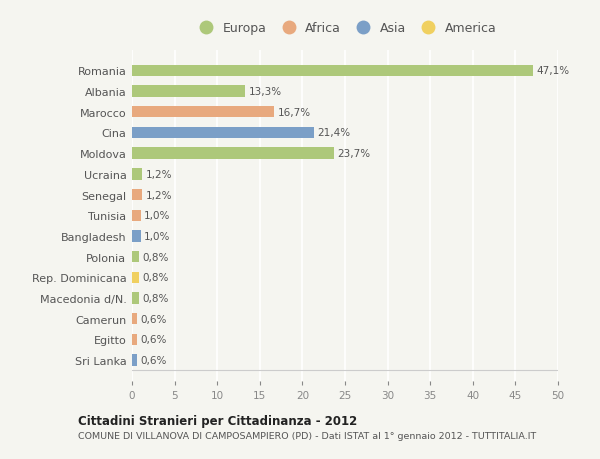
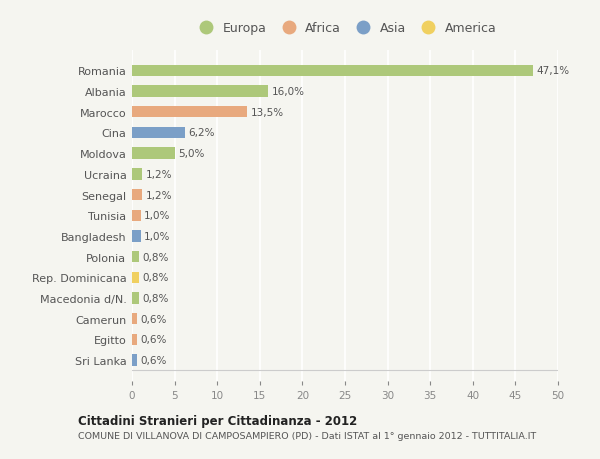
Albania: 13,3% -> 16,0%
Marocco: 16,7% -> 13,5%
Cina: 21,4% -> 6,2%
Moldova: 23,7% -> 5,0%
